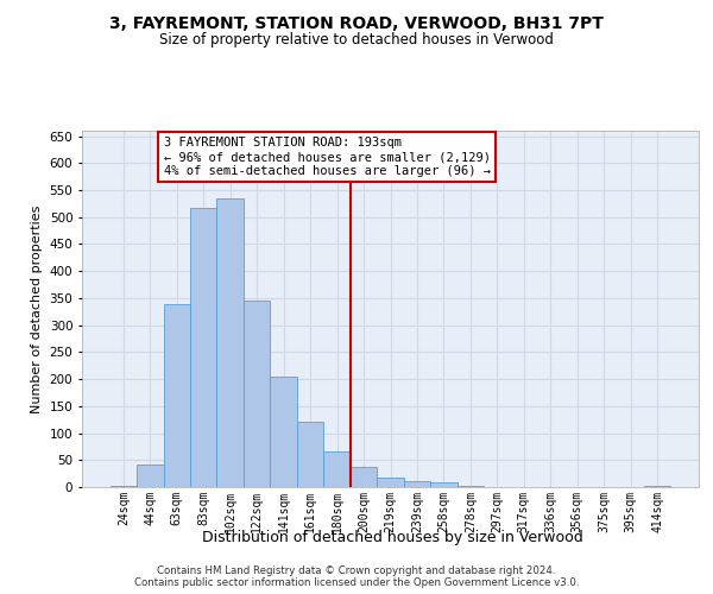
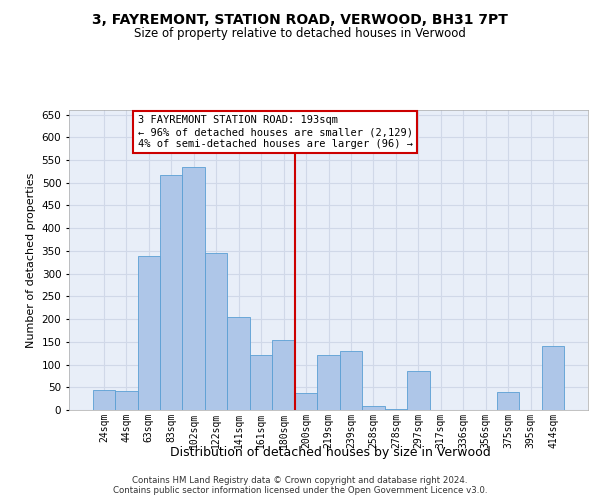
24sqm: 2 -> 45
180sqm: 67 -> 155
219sqm: 18 -> 120
239sqm: 10 -> 130
297sqm: 1 -> 85
375sqm: 1 -> 40
414sqm: 2 -> 140
